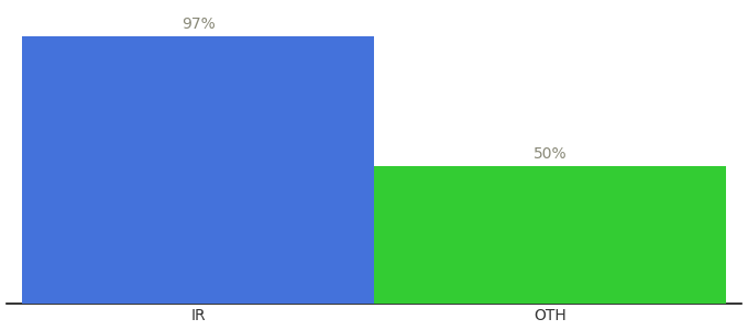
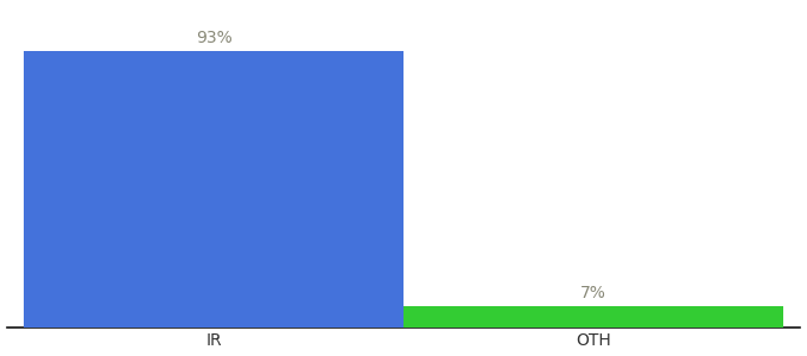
IR: 97% -> 93%
OTH: 50% -> 7%
